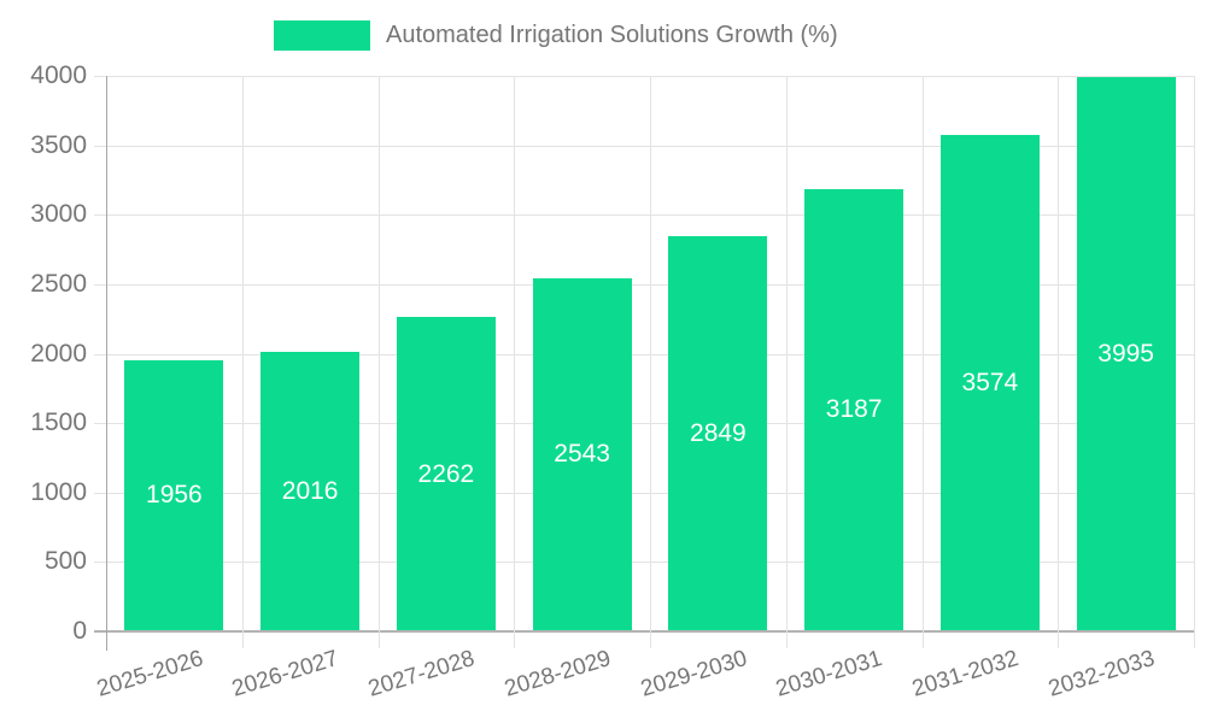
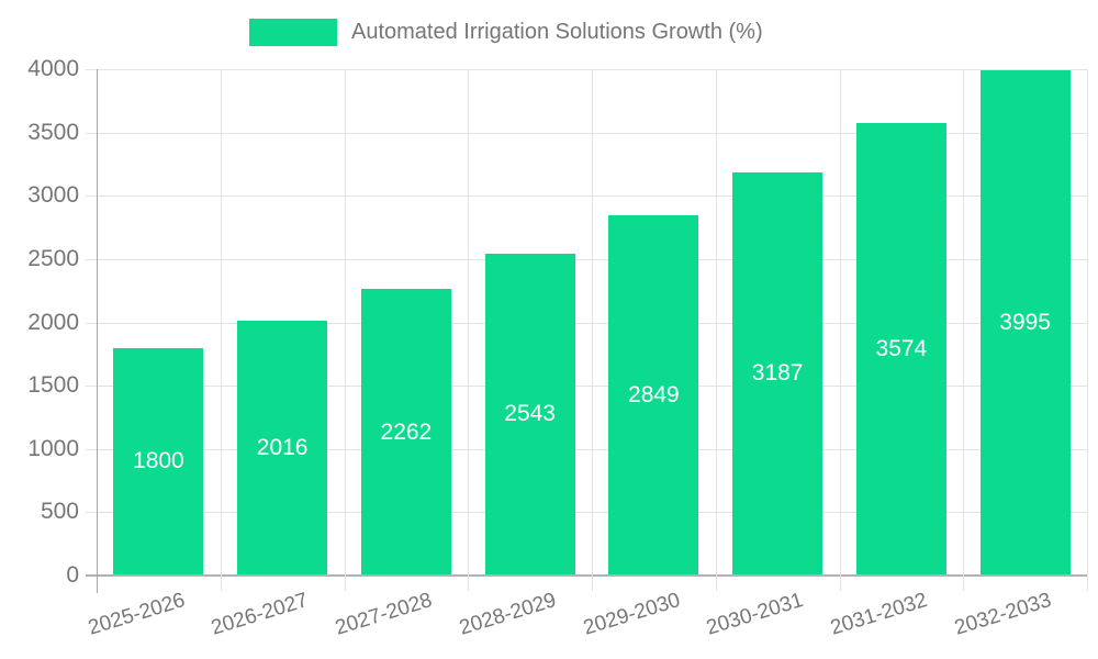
2025-2026: 1956 -> 1800
